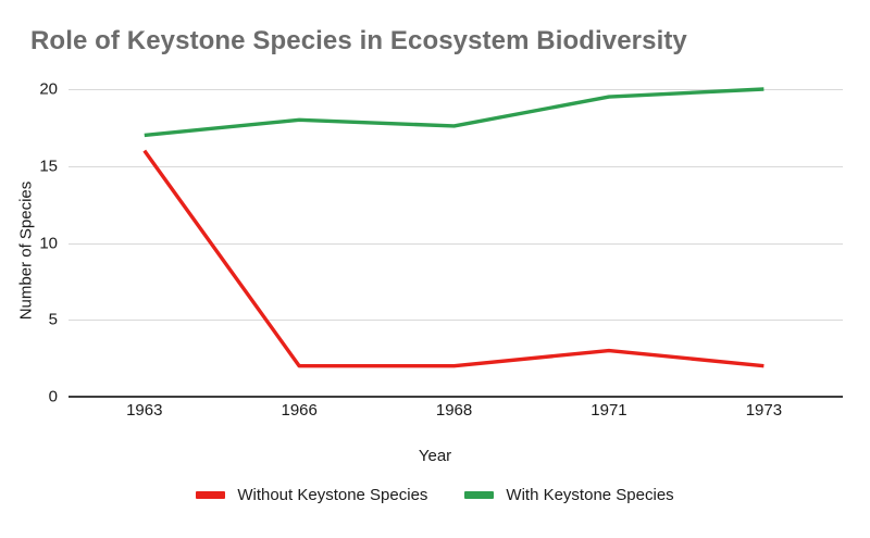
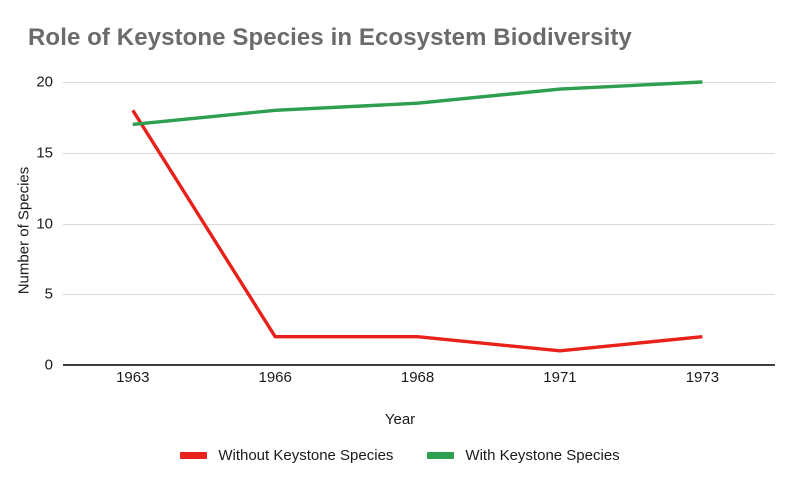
Without Keystone Species/1963: 16 -> 18
With Keystone Species/1968: 17.6 -> 18.5
Without Keystone Species/1971: 3 -> 1
